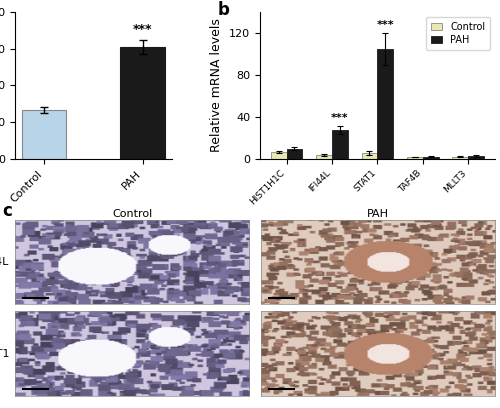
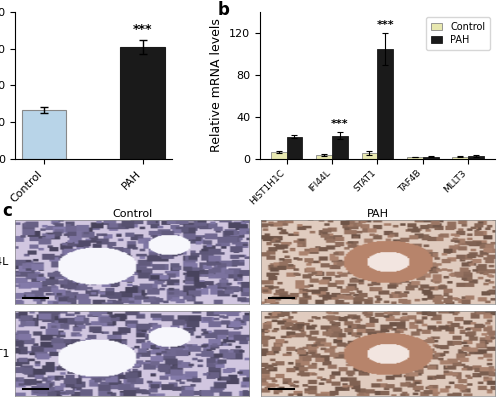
PAH/HIST1H1C: 10 -> 21
PAH/IFI44L: 28 -> 22
